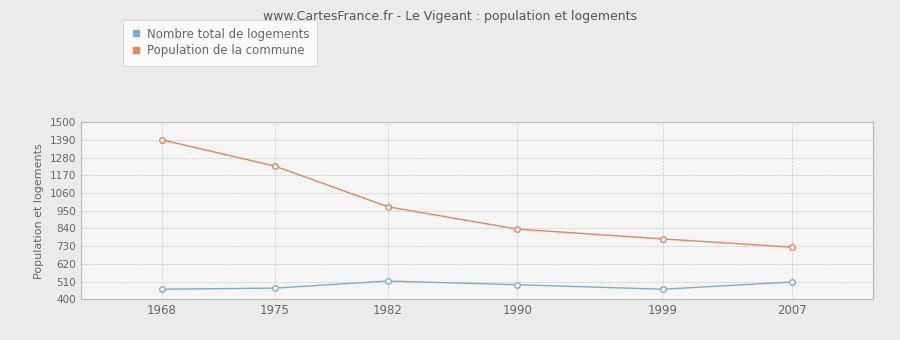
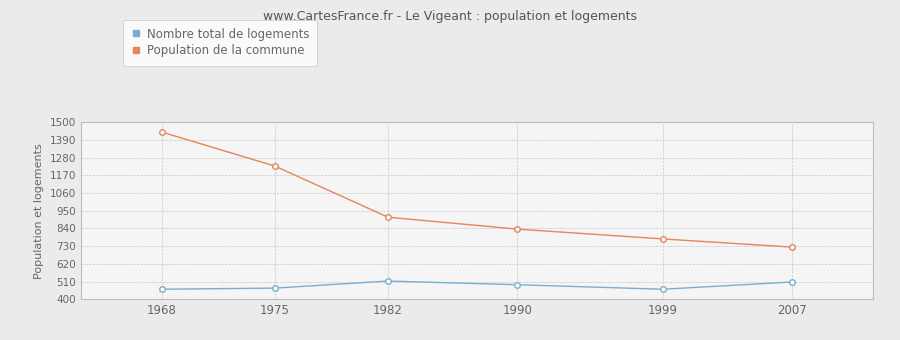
Population de la commune/1968: 1390 -> 1440
Population de la commune/1982: 980 -> 910
